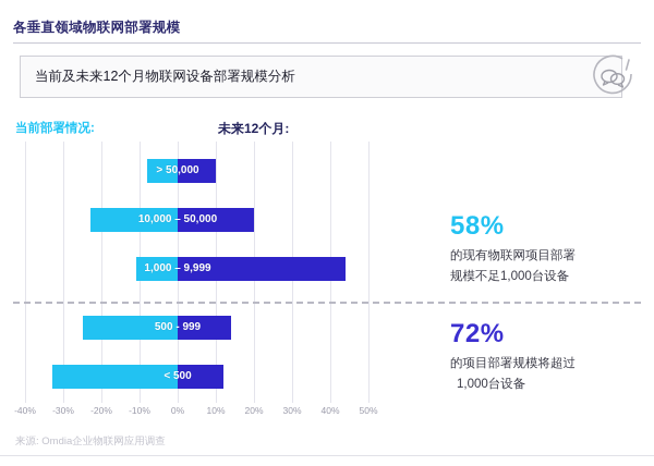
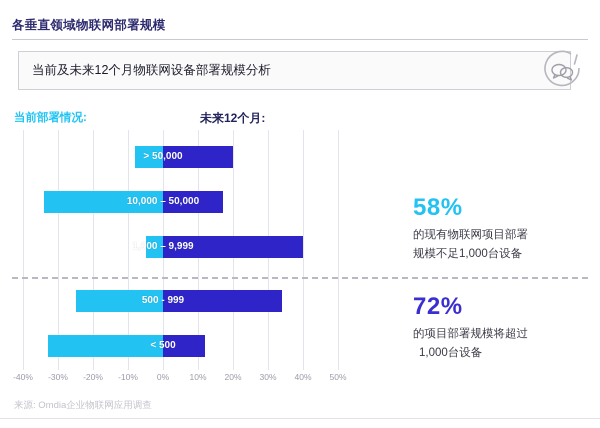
未来12个月:/> 50,000: 10% -> 20%
当前部署情况:/10,000 – 50,000: -23% -> -34%
未来12个月:/10,000 – 50,000: 20% -> 17%
当前部署情况:/1,000 – 9,999: -11% -> -5%
未来12个月:/1,000 – 9,999: 44% -> 40%
未来12个月:/500 - 999: 14% -> 34%
